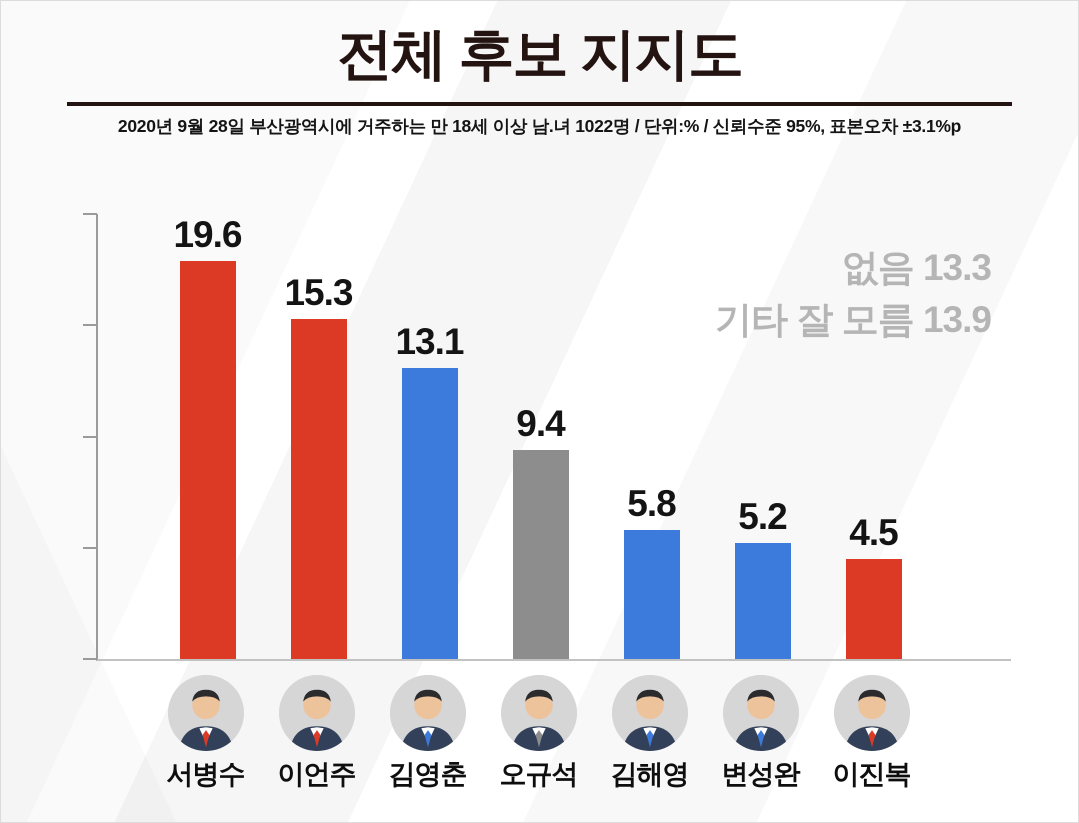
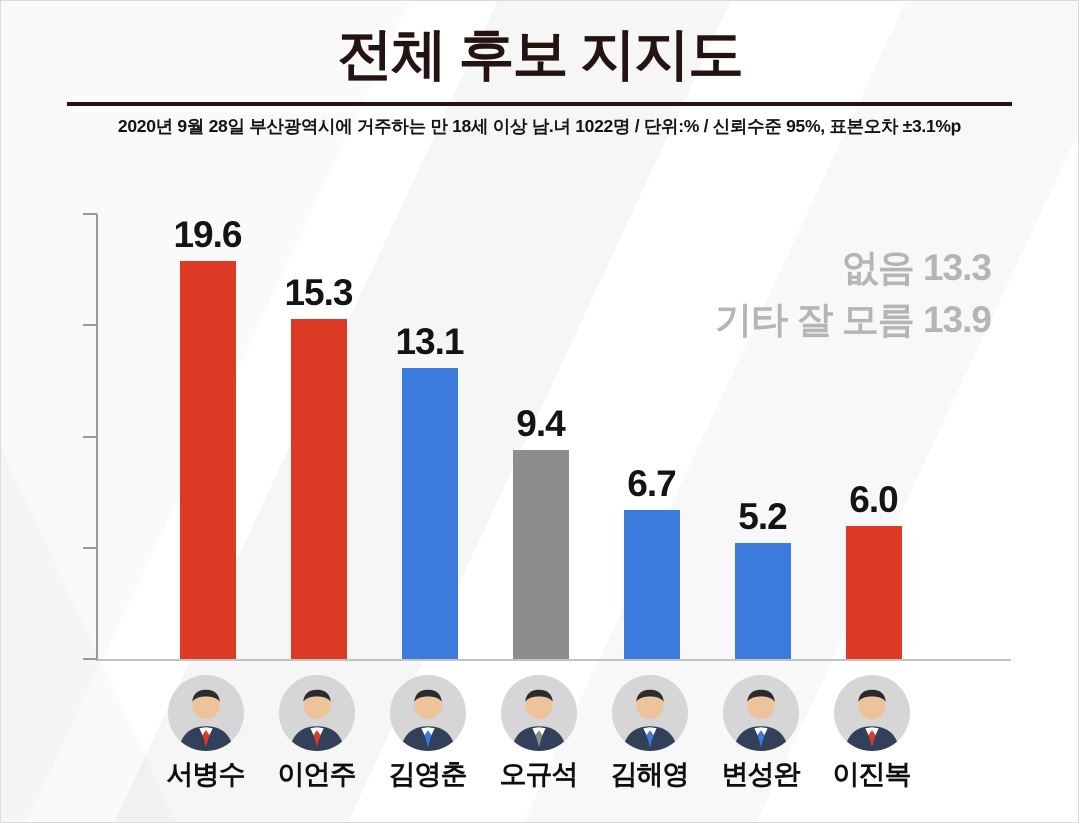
김해영: 5.8 -> 6.7
이진복: 4.5 -> 6.0
